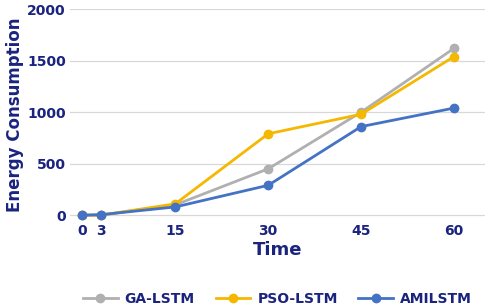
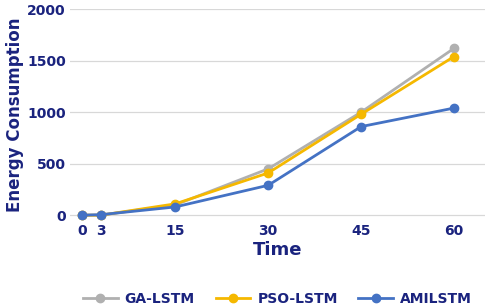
PSO-LSTM/30: 790 -> 410
